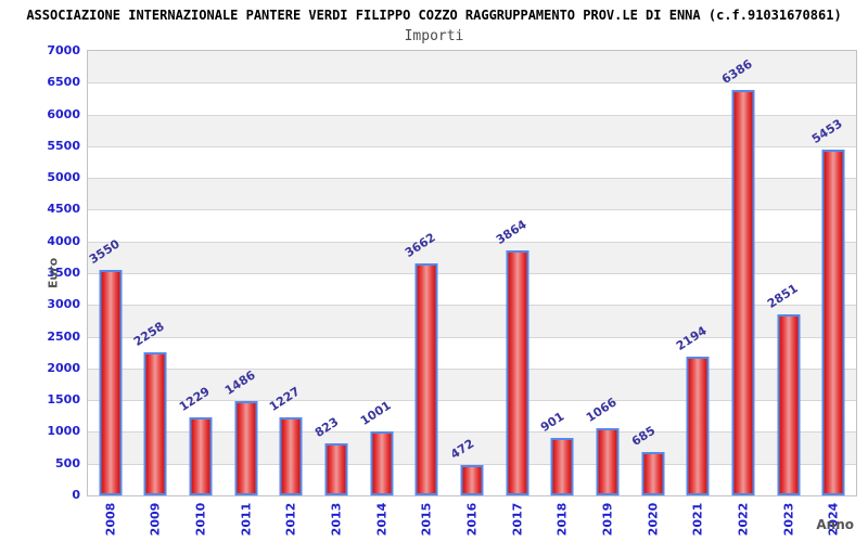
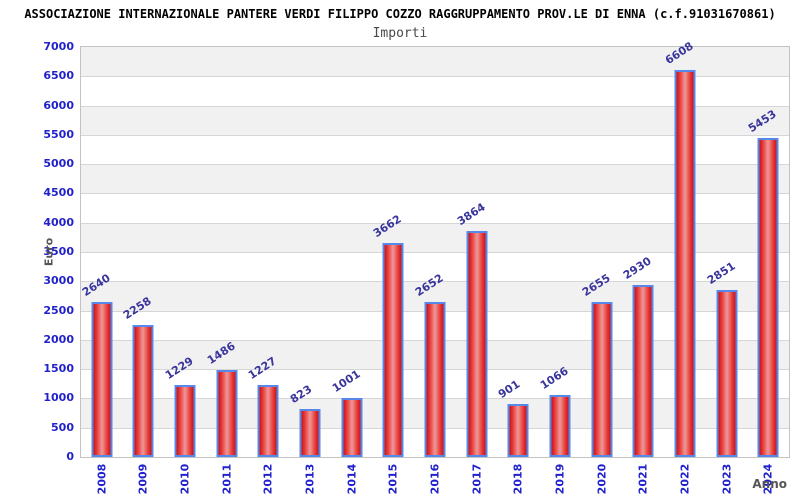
2008: 3550 -> 2640
2016: 472 -> 2652
2020: 685 -> 2655
2021: 2194 -> 2930
2022: 6386 -> 6608
